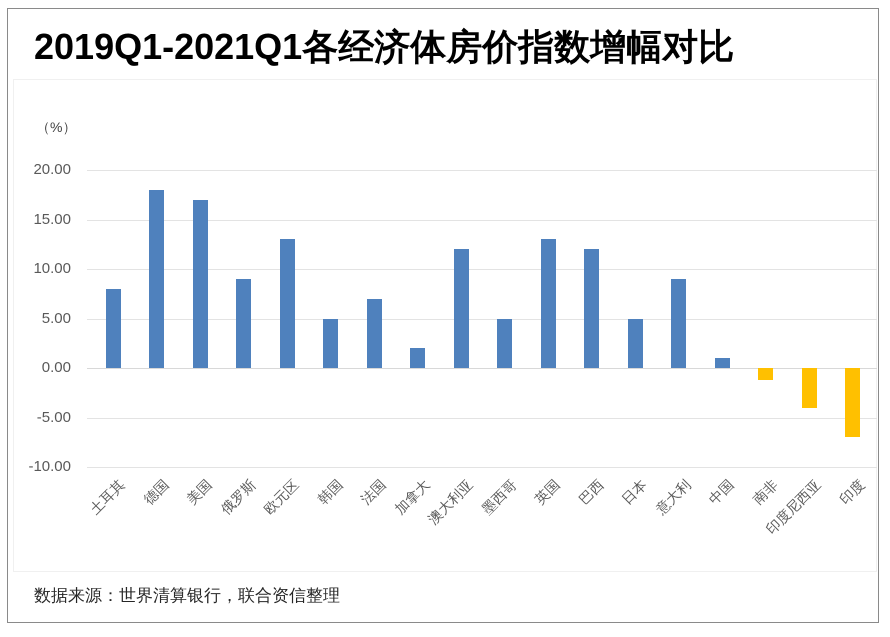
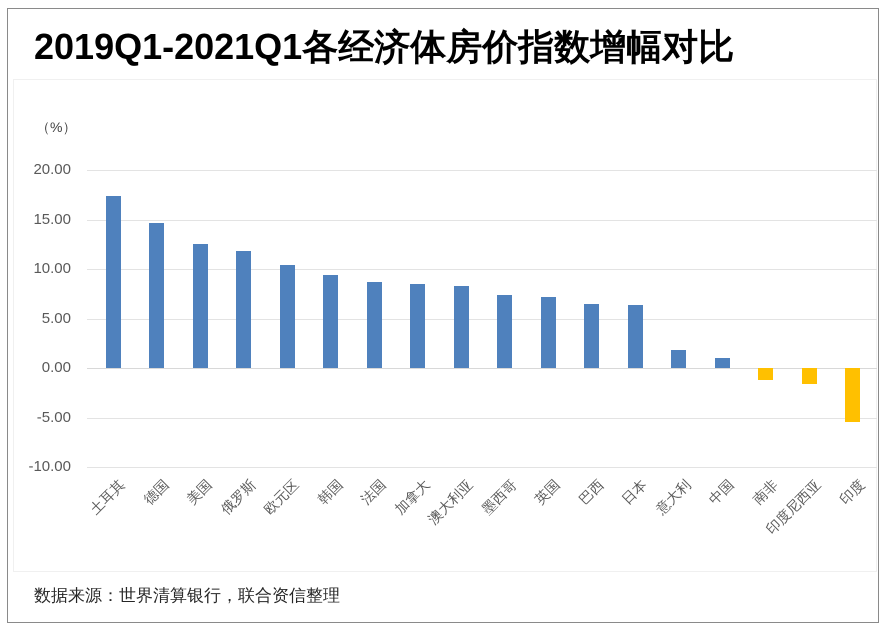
土耳其: 8 -> 17
德国: 18 -> 15
美国: 17 -> 12
俄罗斯: 9 -> 12
欧元区: 13 -> 10
韩国: 5 -> 9
法国: 7 -> 9
加拿大: 2 -> 8
澳大利亚: 12 -> 8
墨西哥: 5 -> 7
英国: 13 -> 7
巴西: 12 -> 6
日本: 5 -> 6
意大利: 9 -> 2
印度尼西亚: -4 -> -2
印度: -7 -> -5
